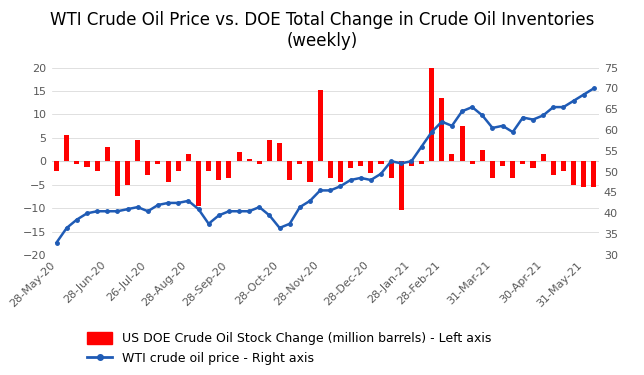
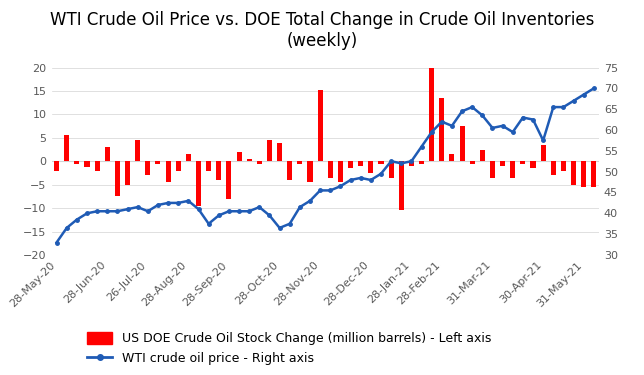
US DOE Crude Oil Stock Change (million barrels) - Left axis/28-Sep-20: -3.5 -> -8.0
US DOE Crude Oil Stock Change (million barrels) - Left axis/30-Apr-21: 1.5 -> 3.5
WTI crude oil price - Right axis/30-Apr-21: 63.5 -> 57.5
